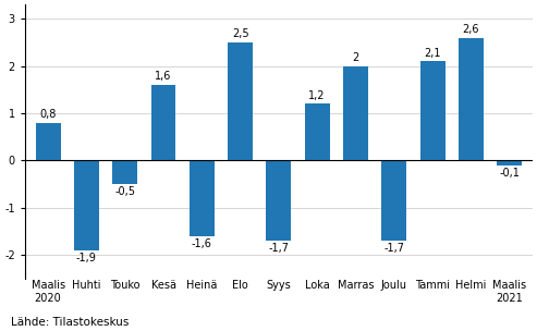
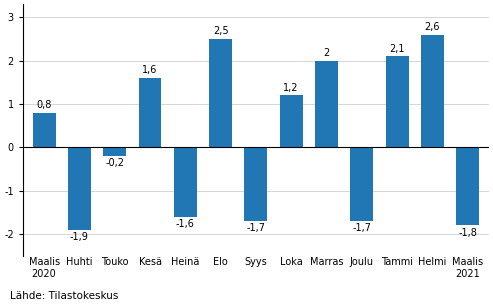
Touko: -0,5 -> -0,2
Maalis 2021: -0,1 -> -1,8
